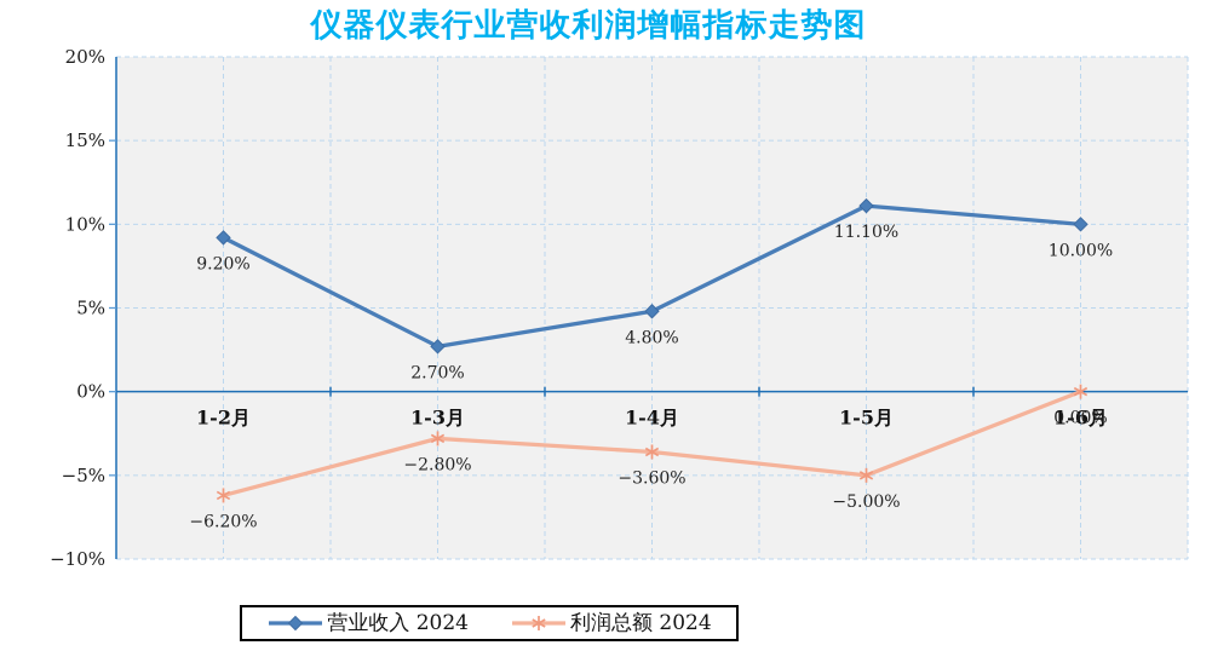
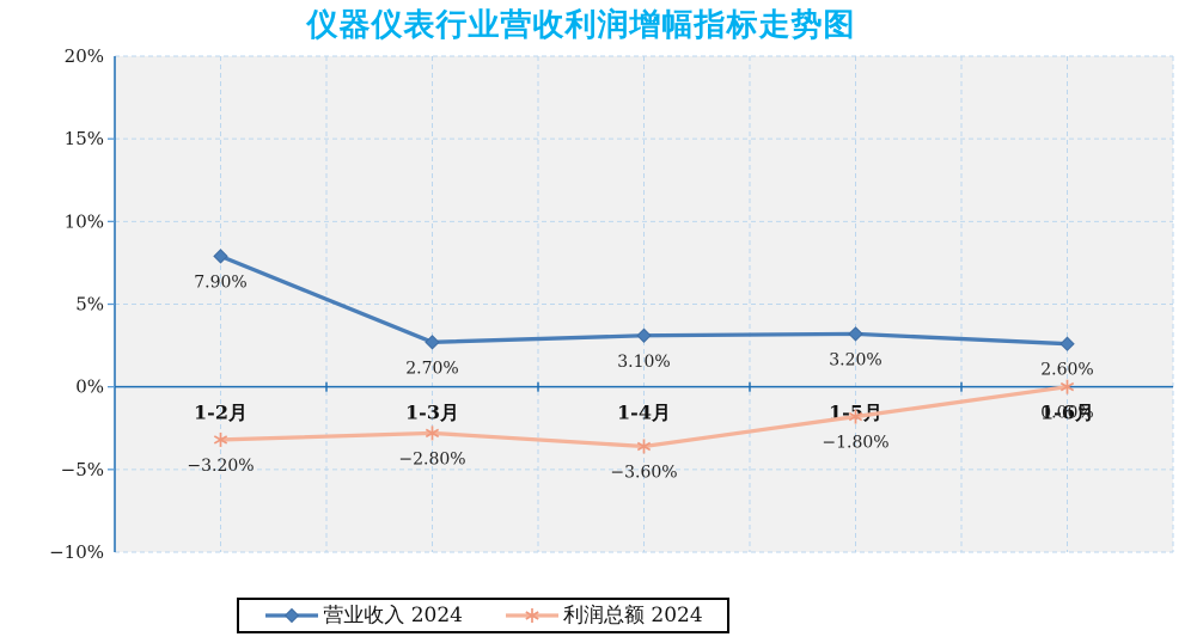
营业收入 2024/1-2月: 9.20% -> 7.90%
利润总额 2024/1-2月: −6.20% -> −3.20%
营业收入 2024/1-4月: 4.80% -> 3.10%
营业收入 2024/1-5月: 11.10% -> 3.20%
利润总额 2024/1-5月: −5.00% -> −1.80%
营业收入 2024/1-6月: 10.00% -> 2.60%
